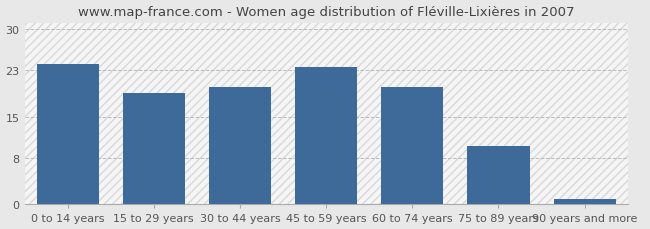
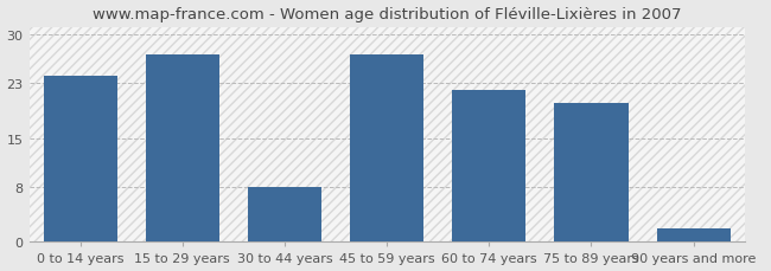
15 to 29 years: 19.0 -> 27.0
30 to 44 years: 20.0 -> 8.0
45 to 59 years: 23.5 -> 27.0
60 to 74 years: 20.0 -> 22.0
75 to 89 years: 10.0 -> 20.0
90 years and more: 1.0 -> 2.0
